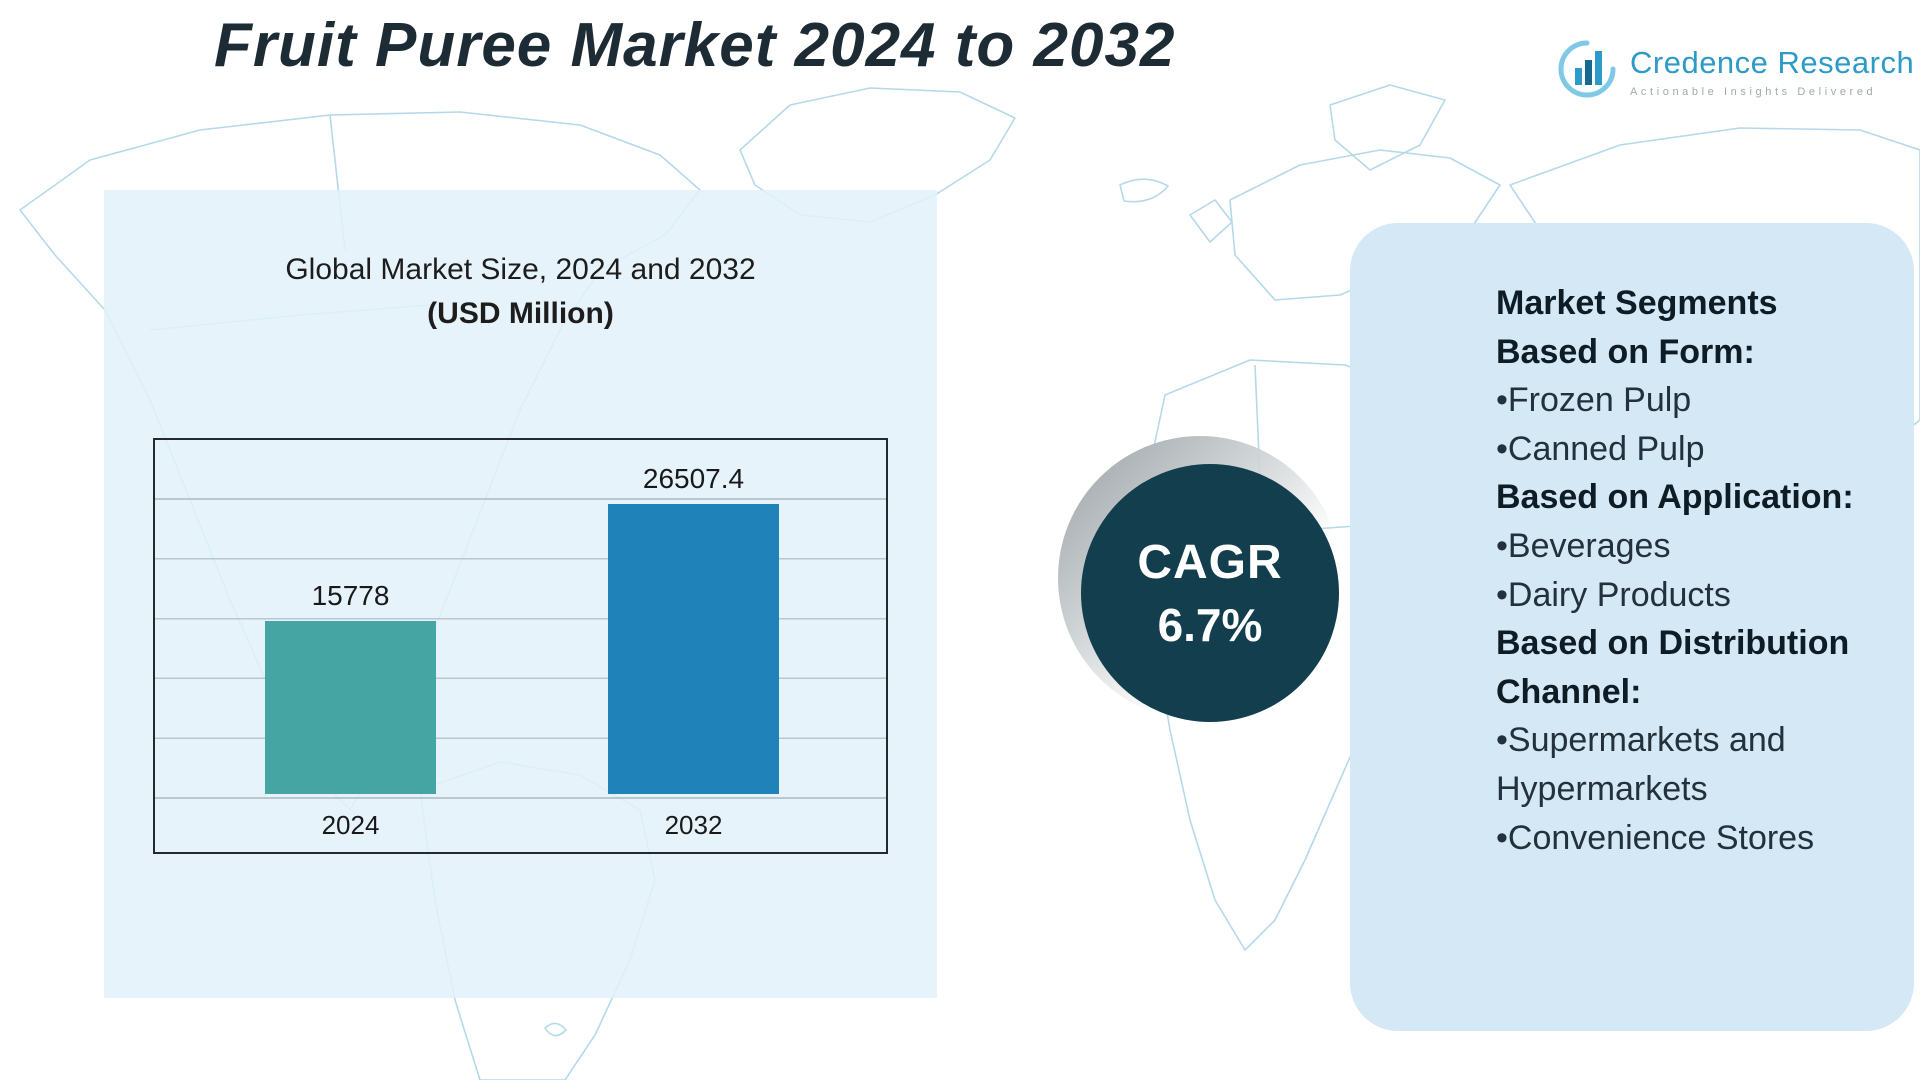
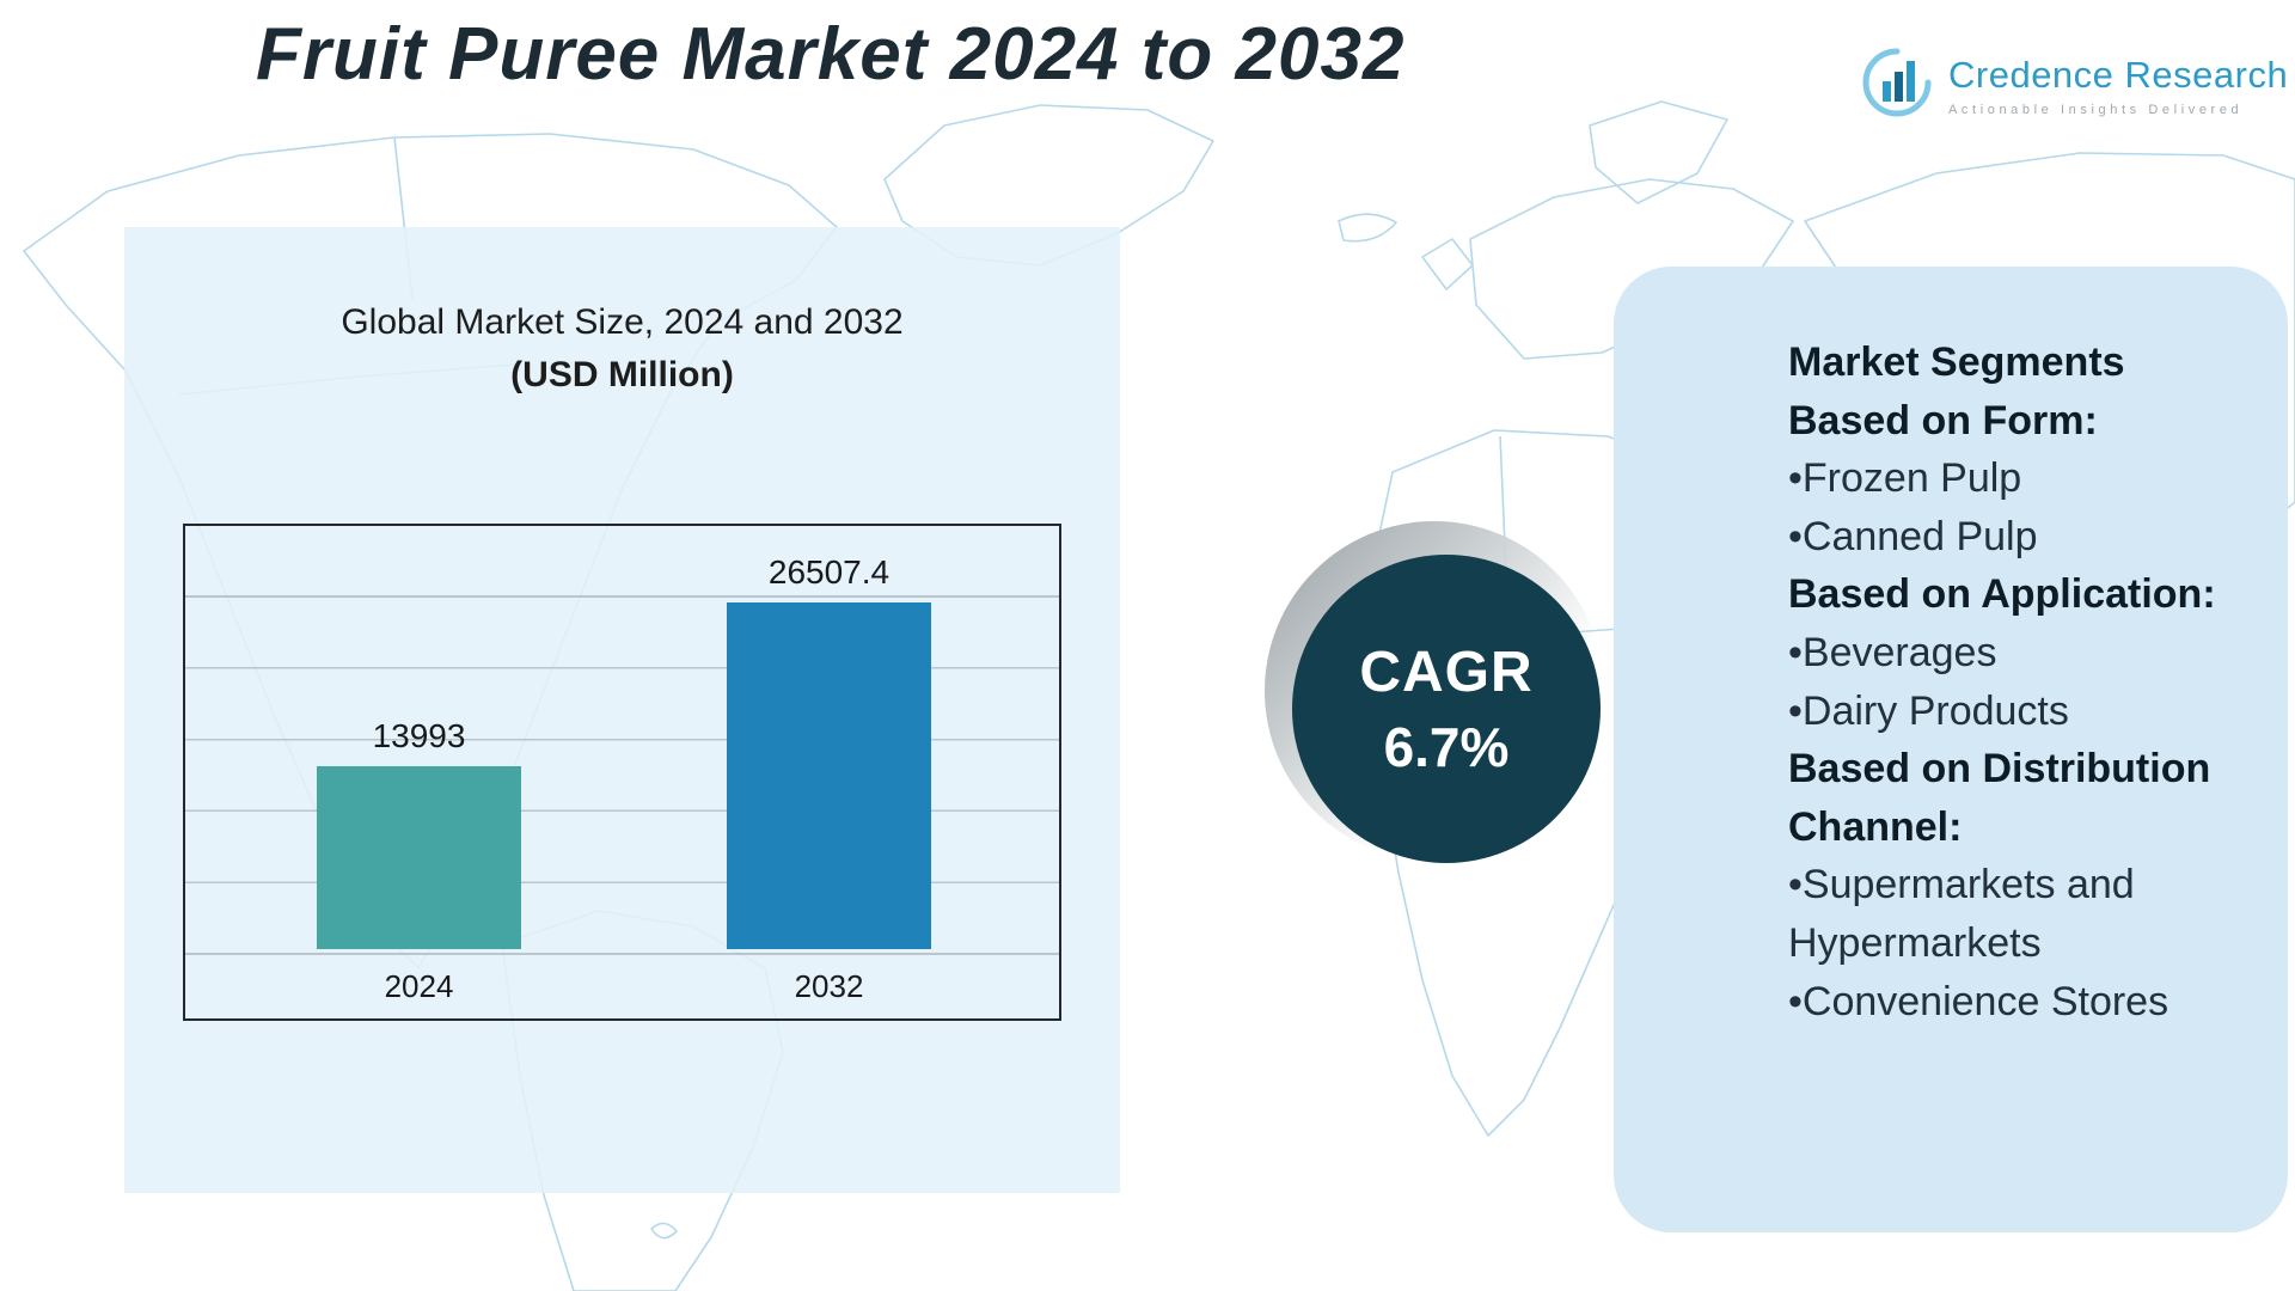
2024: 15778 -> 13993
